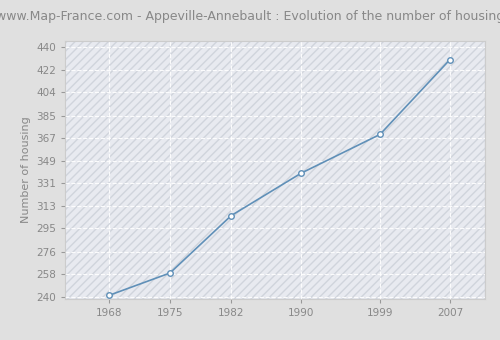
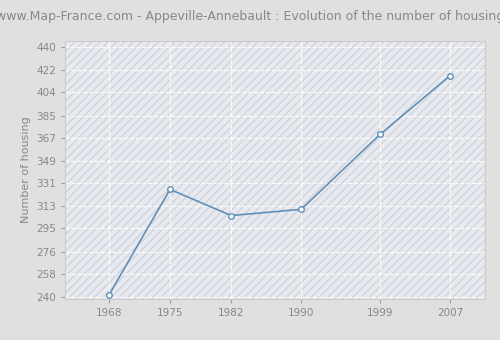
1975: 259 -> 326
1990: 339 -> 310
2007: 430 -> 417
